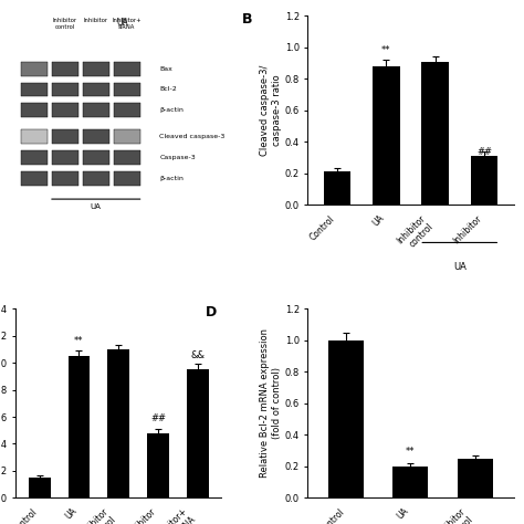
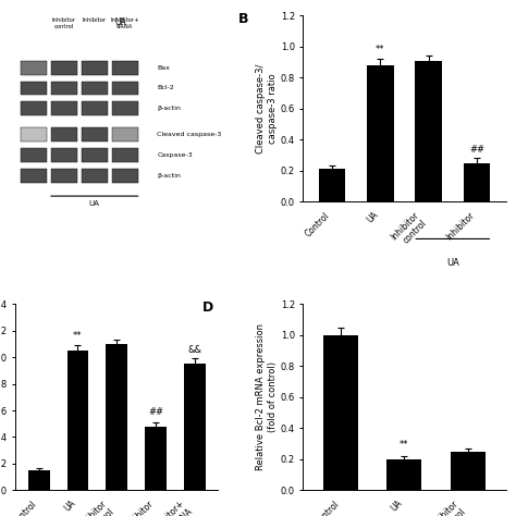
Inhibitor: 0.31 -> 0.25
